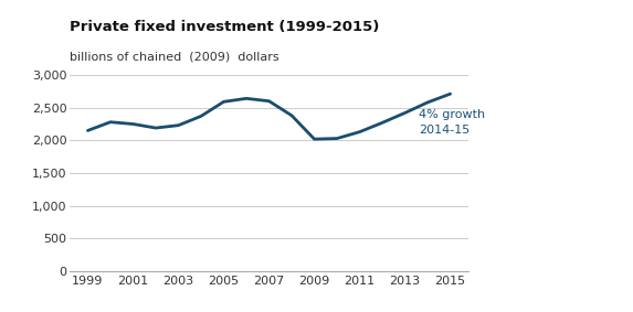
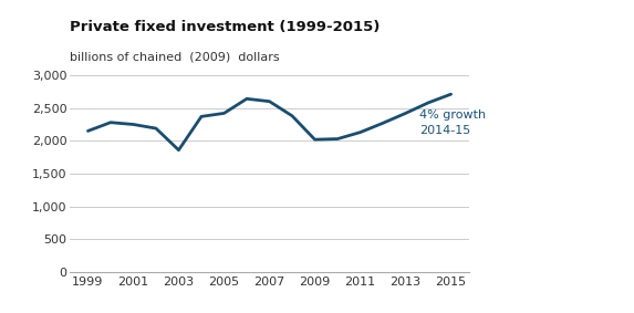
2003: 2,230 -> 1,860
2005: 2,590 -> 2,420
